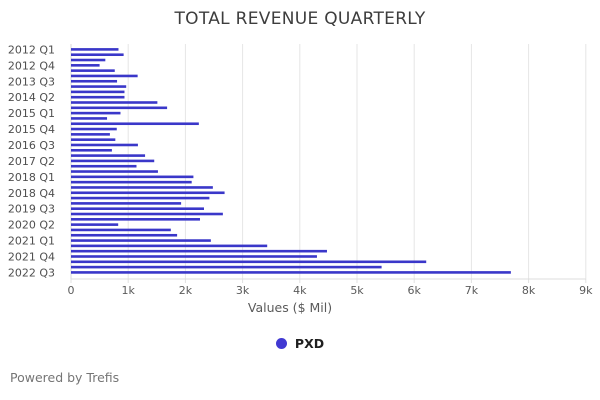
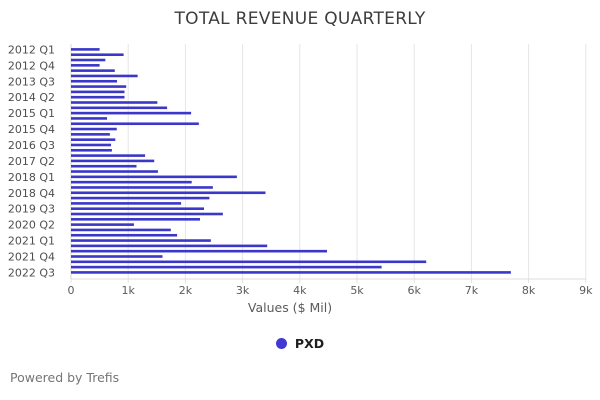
2012 Q1: 0.8k -> 0.5k
2015 Q1: 0.9k -> 2.1k
2016 Q3: 1.2k -> 0.7k
2018 Q1: 2.1k -> 2.9k
2018 Q4: 2.7k -> 3.4k
2020 Q2: 0.8k -> 1.1k
2021 Q4: 4.3k -> 1.6k
